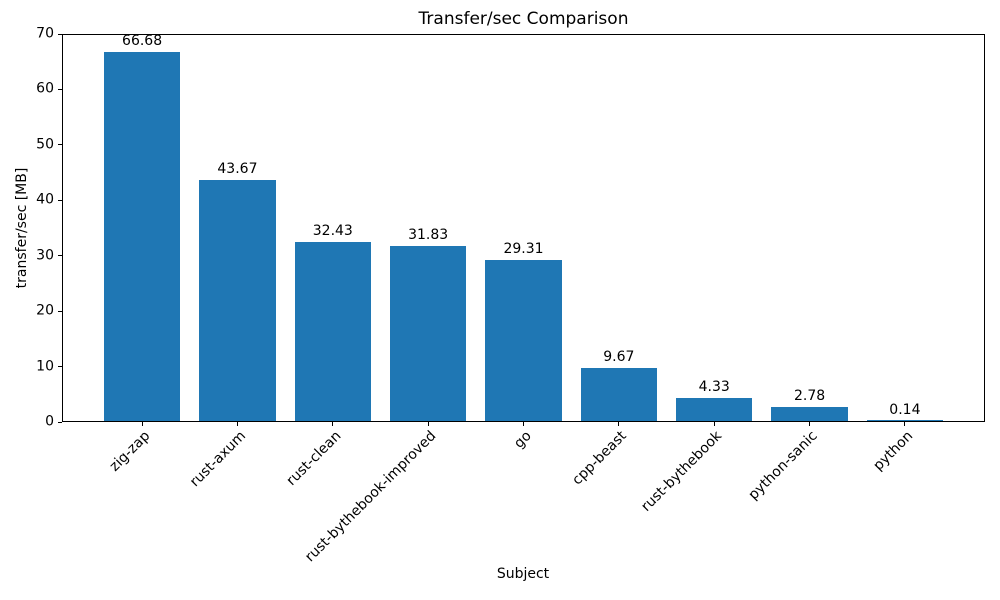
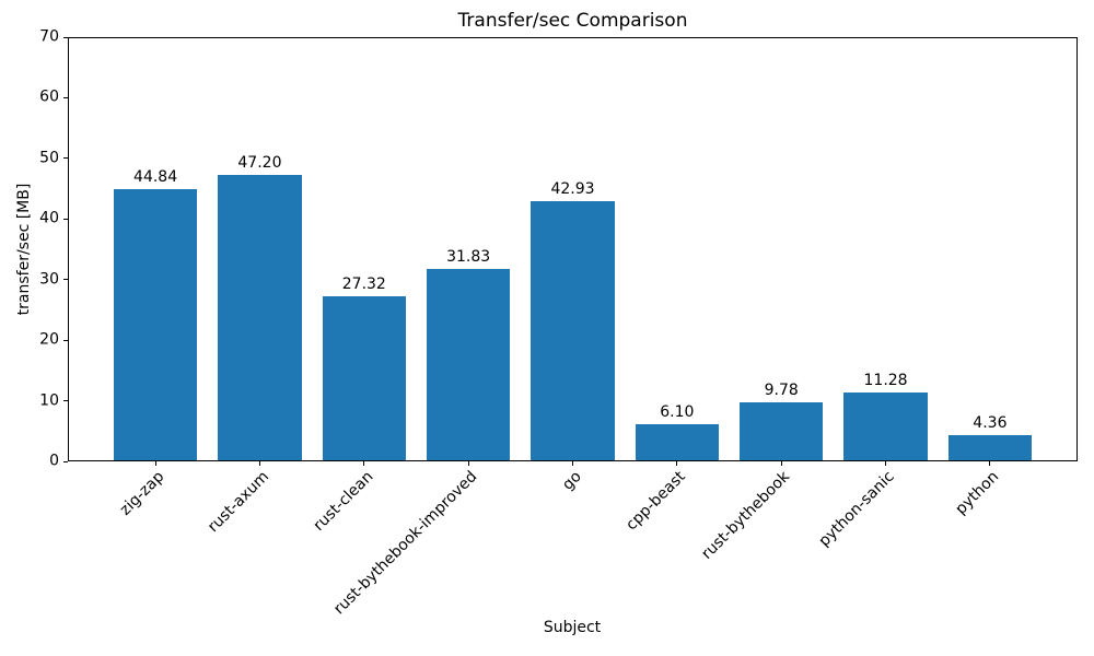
zig-zap: 66.68 -> 44.84
rust-axum: 43.67 -> 47.20
rust-clean: 32.43 -> 27.32
go: 29.31 -> 42.93
cpp-beast: 9.67 -> 6.10
rust-bythebook: 4.33 -> 9.78
python-sanic: 2.78 -> 11.28
python: 0.14 -> 4.36
